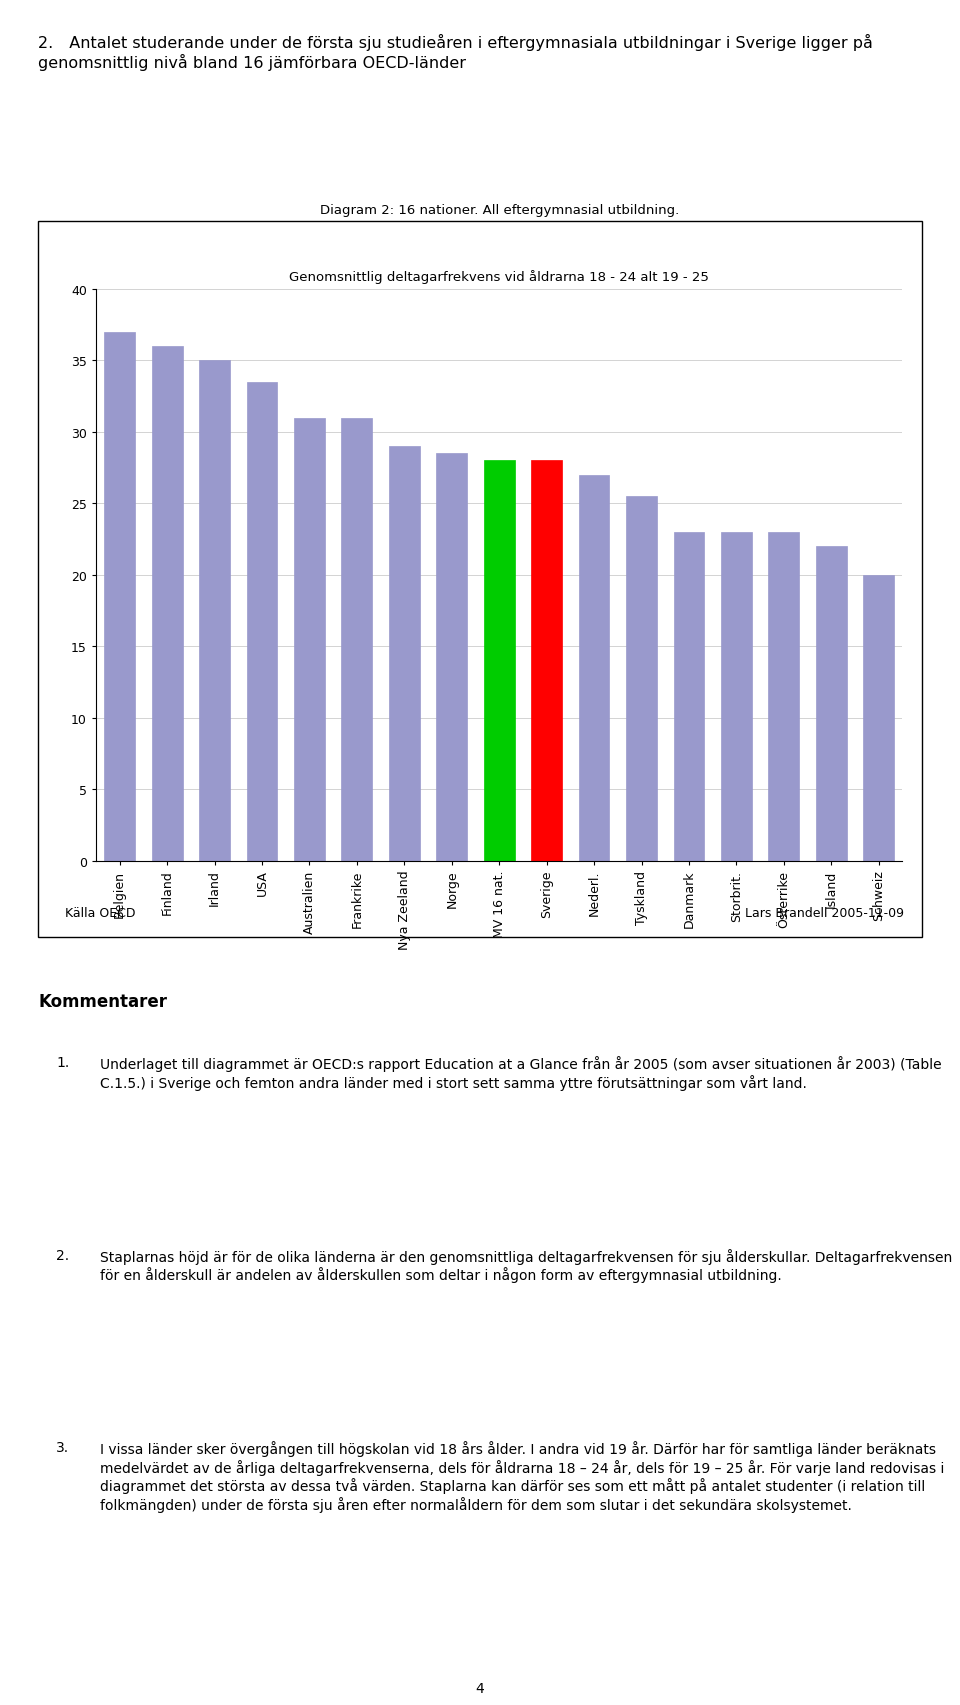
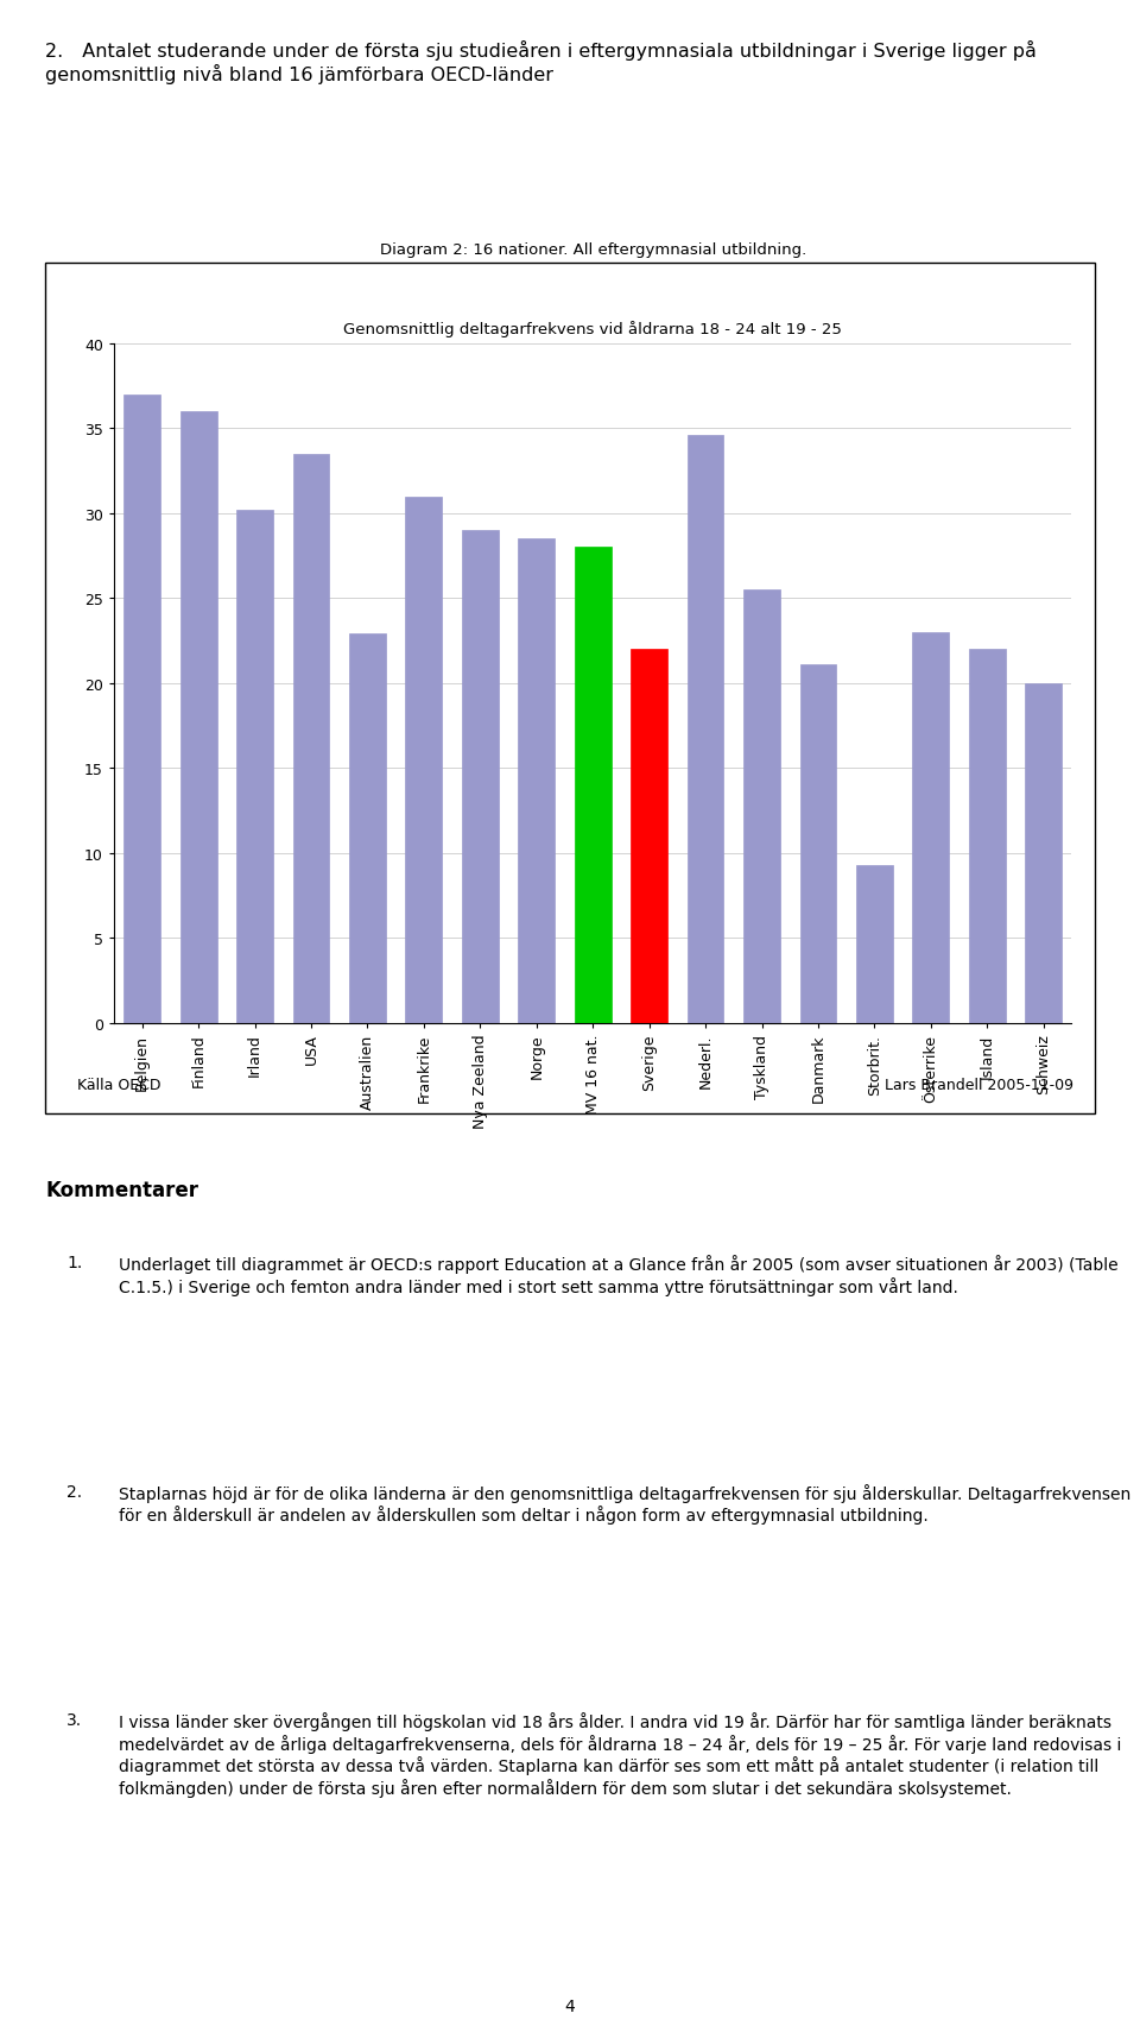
Irland: 35.0 -> 30.2
Australien: 31.0 -> 22.9
Sverige: 28.0 -> 22.0
Nederl.: 27.0 -> 34.6
Danmark: 23.0 -> 21.1
Storbrit.: 23.0 -> 9.3
